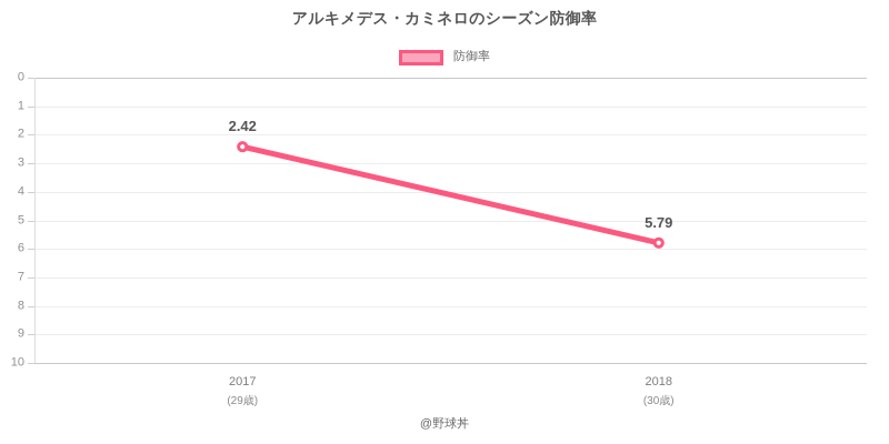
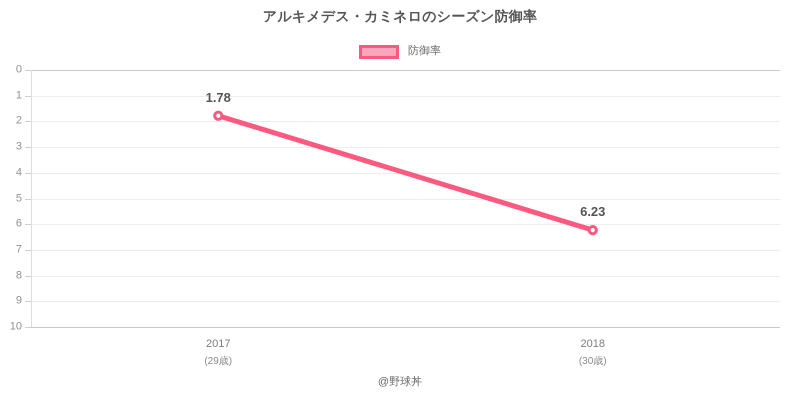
2017: 2.42 -> 1.78
2018: 5.79 -> 6.23
